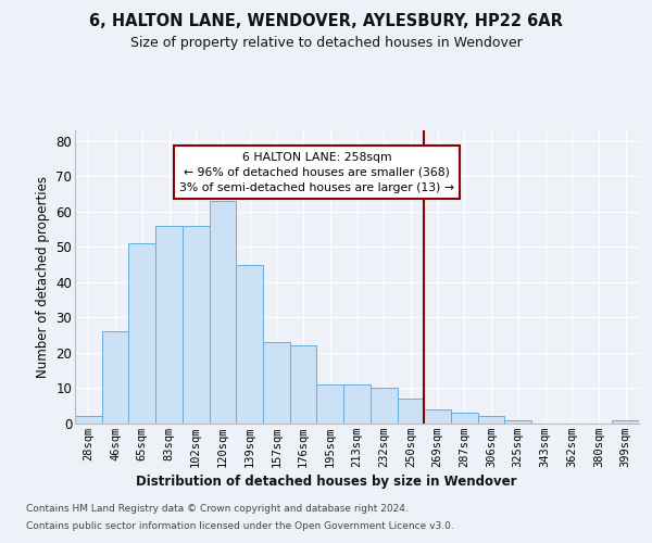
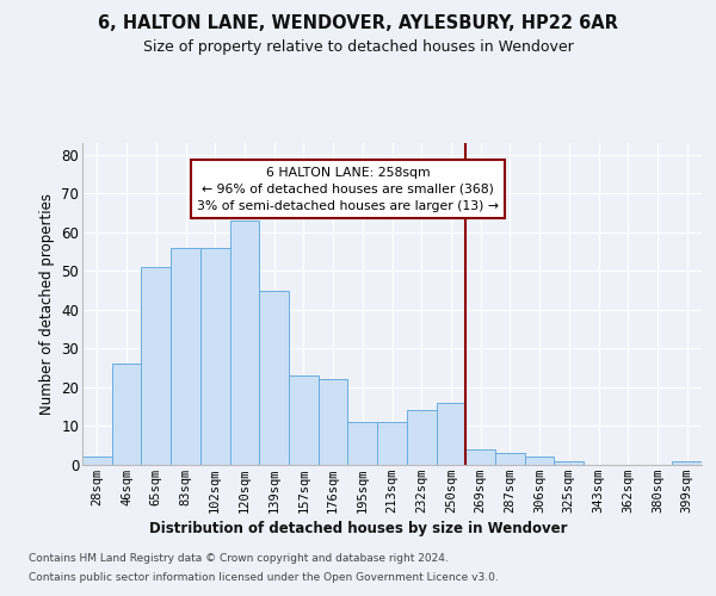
232sqm: 10 -> 14
250sqm: 7 -> 16
